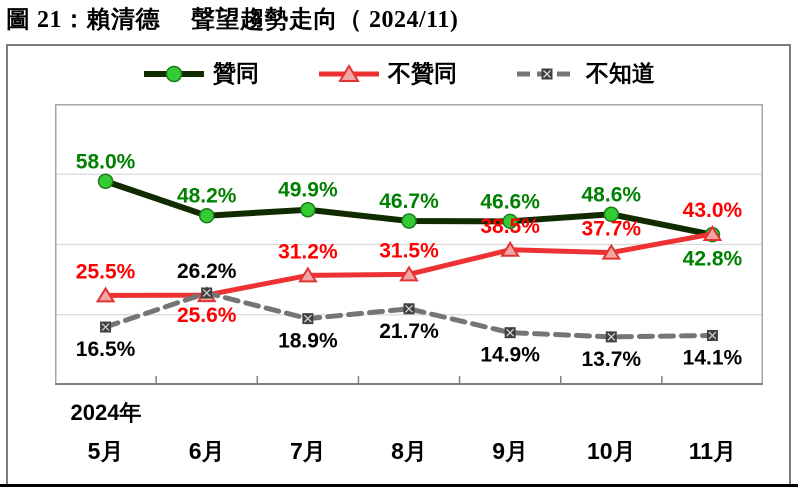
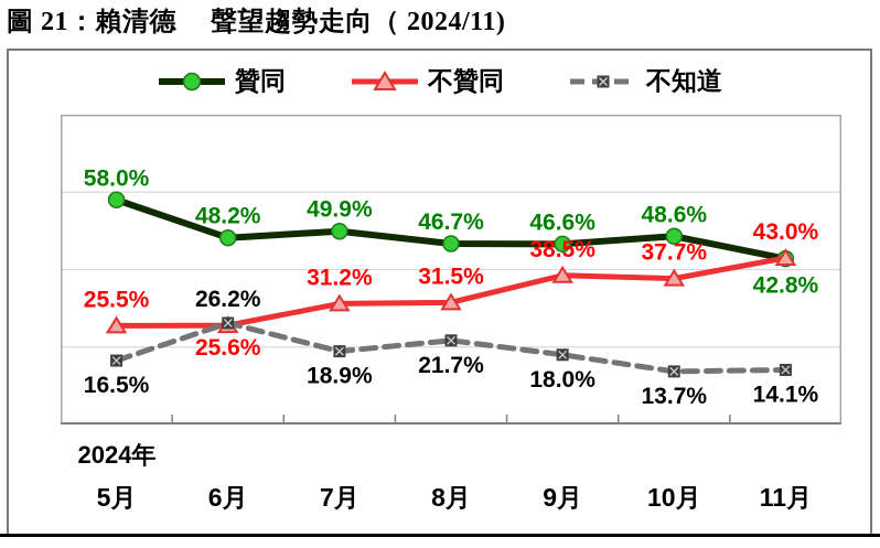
不知道/9月: 14.9% -> 18.0%
